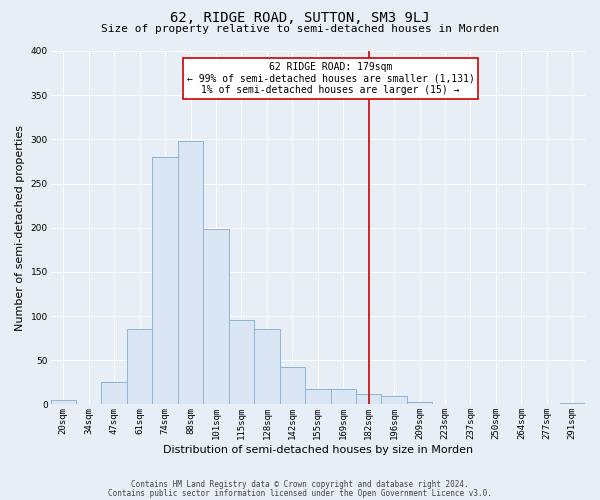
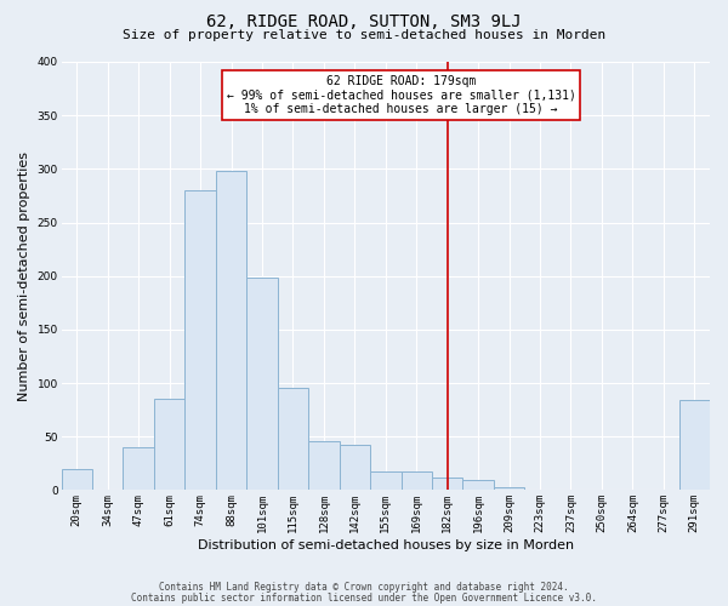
20sqm: 5 -> 20
47sqm: 25 -> 40
128sqm: 85 -> 46
291sqm: 2 -> 84
